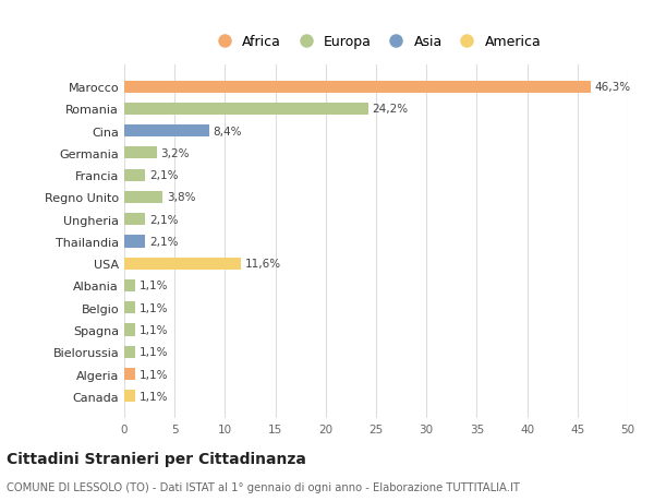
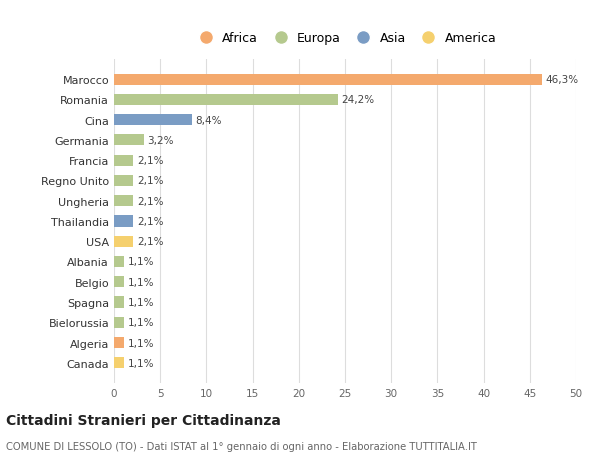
Regno Unito: 3,8% -> 2,1%
USA: 11,6% -> 2,1%
